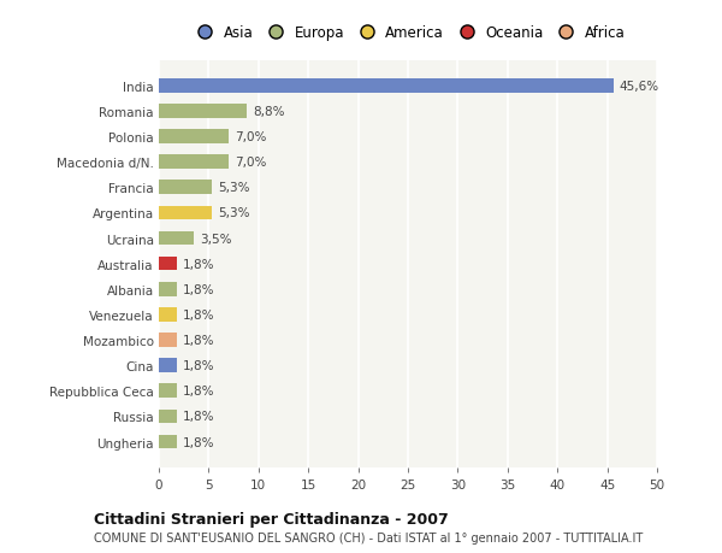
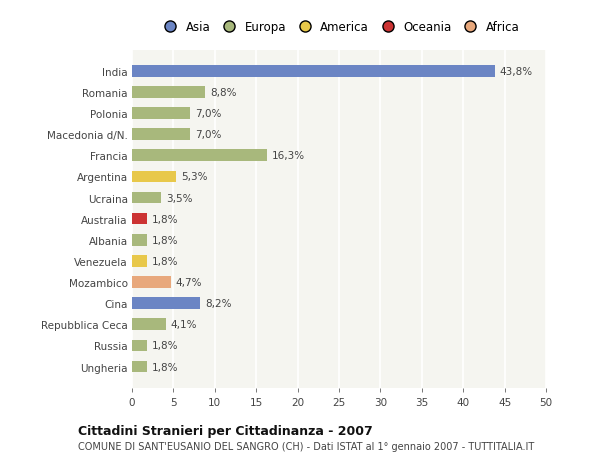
India: 45,6% -> 43,8%
Francia: 5,3% -> 16,3%
Mozambico: 1,8% -> 4,7%
Cina: 1,8% -> 8,2%
Repubblica Ceca: 1,8% -> 4,1%
